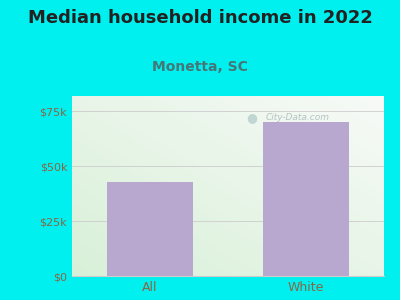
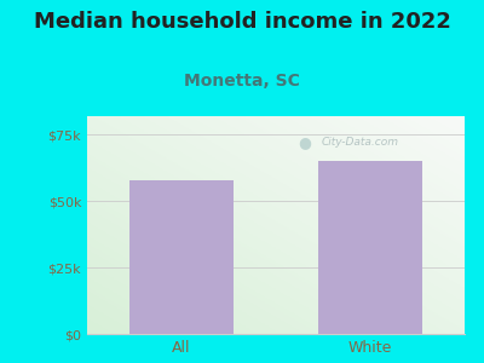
All: $43k -> $58k
White: $70k -> $65k
